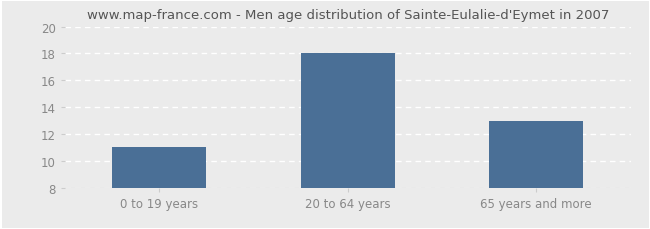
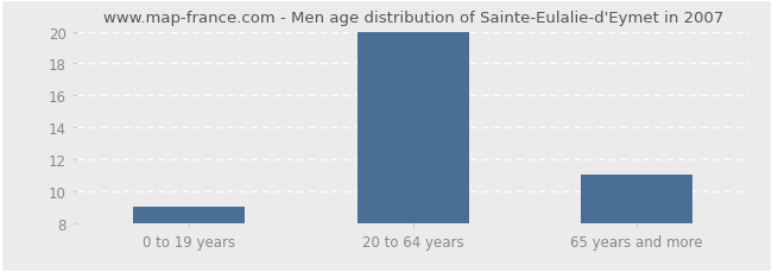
0 to 19 years: 11 -> 9
20 to 64 years: 18 -> 20
65 years and more: 13 -> 11
